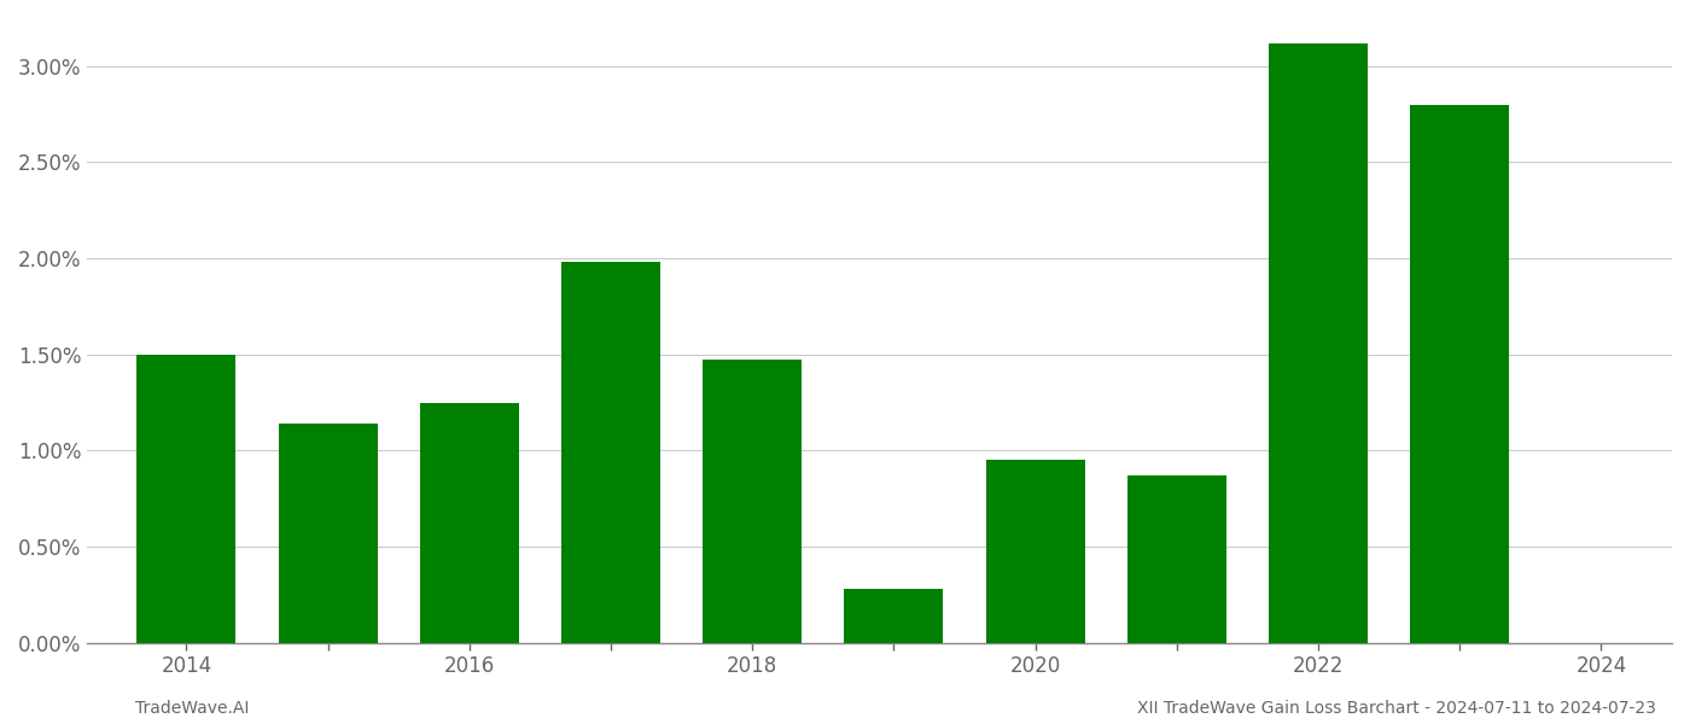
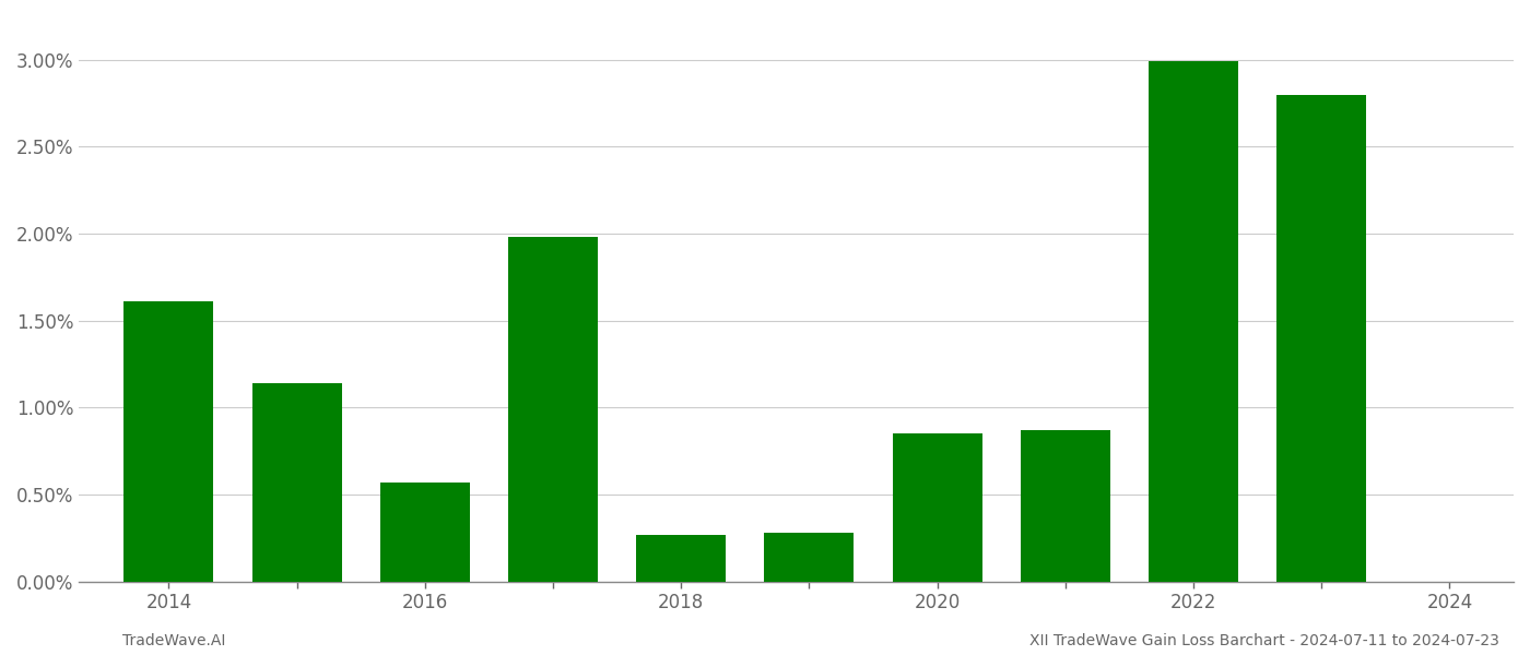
2014: 1.50% -> 1.61%
2016: 1.25% -> 0.57%
2018: 1.47% -> 0.27%
2020: 0.95% -> 0.85%
2022: 3.12% -> 2.99%
